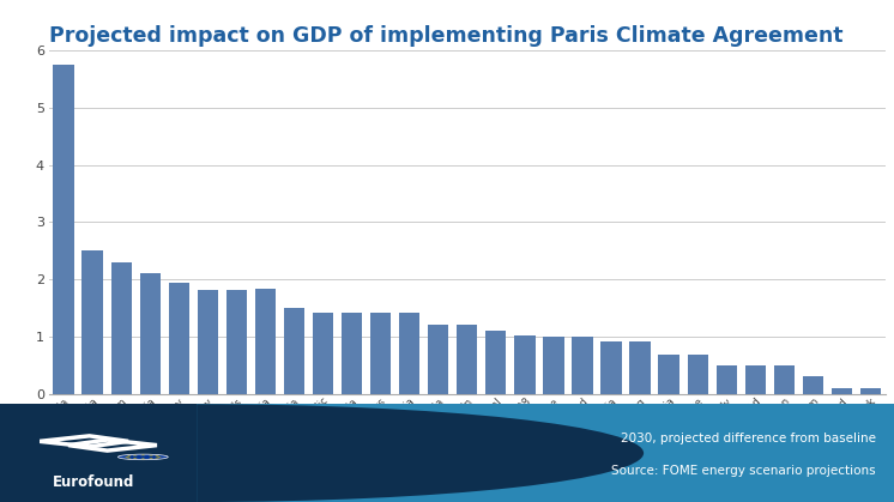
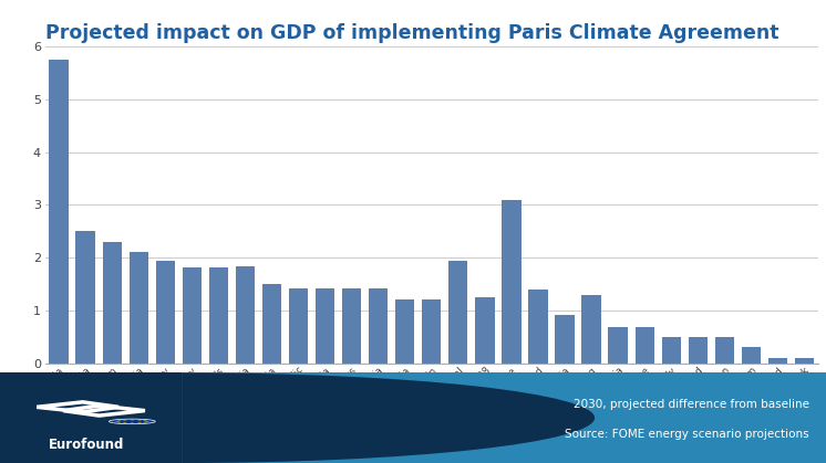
Portugal: 1.10 -> 1.95
EU28: 1.02 -> 1.25
France: 1.00 -> 3.10
Finland: 1.00 -> 1.40
Luxembourg: 0.92 -> 1.30
